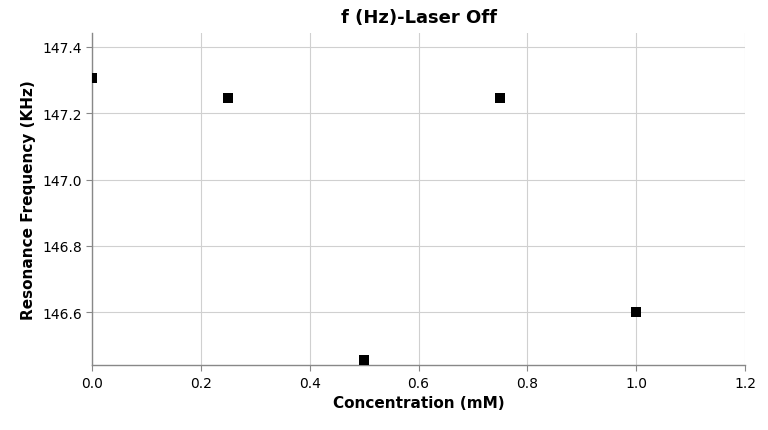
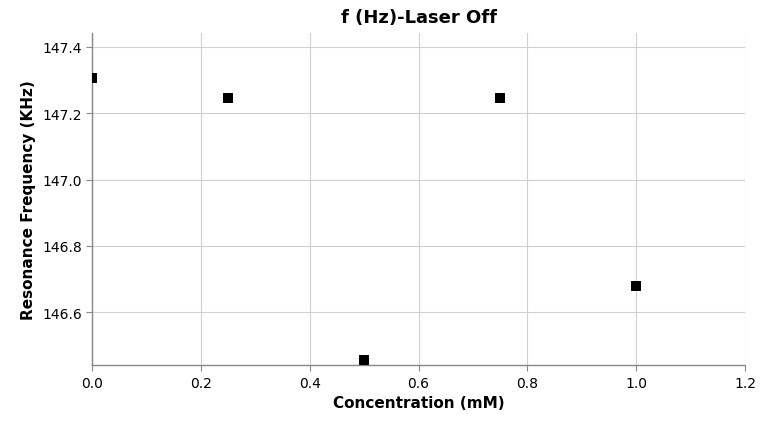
1.0: 146.600 -> 146.680
